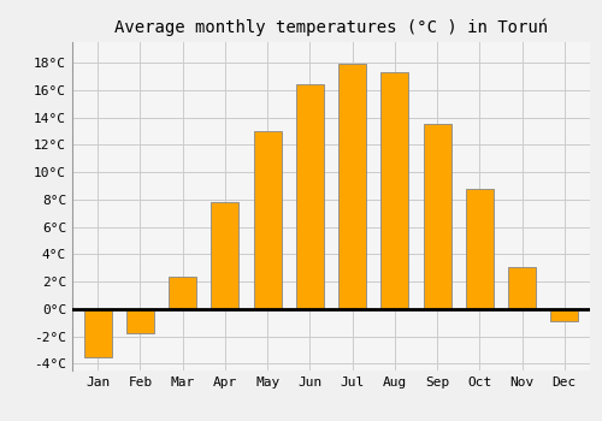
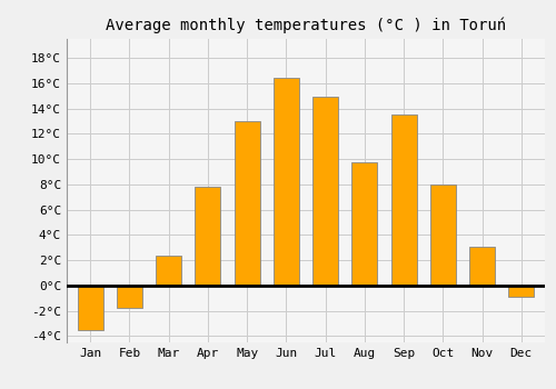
Jul: 17.9°C -> 14.9°C
Aug: 17.3°C -> 9.7°C
Oct: 8.8°C -> 8.0°C
